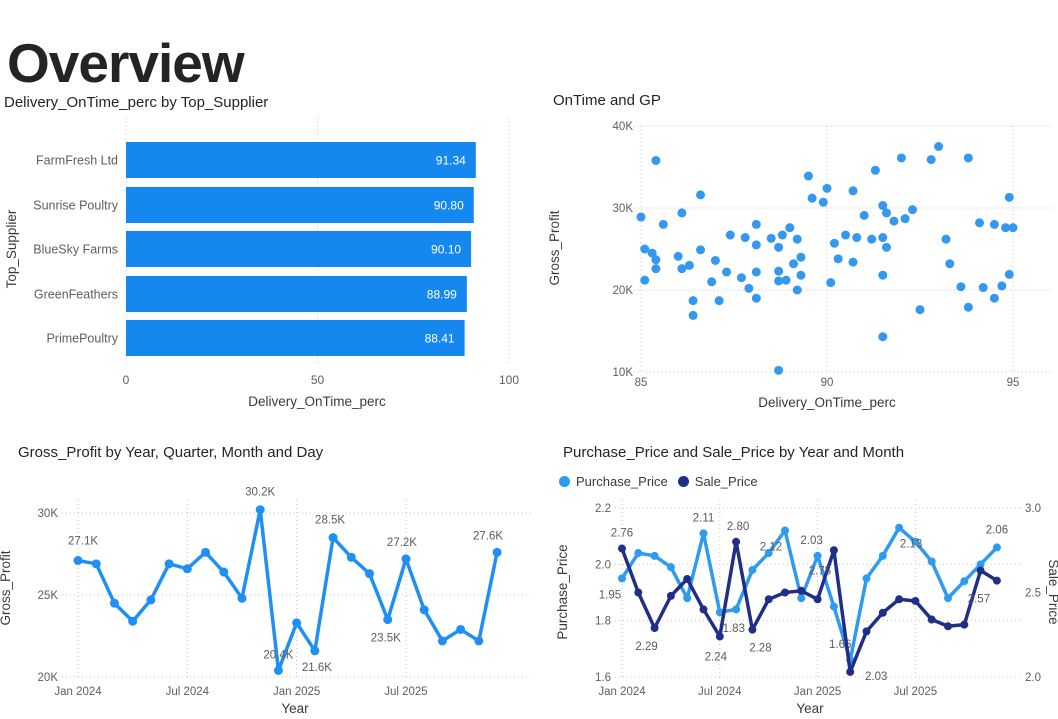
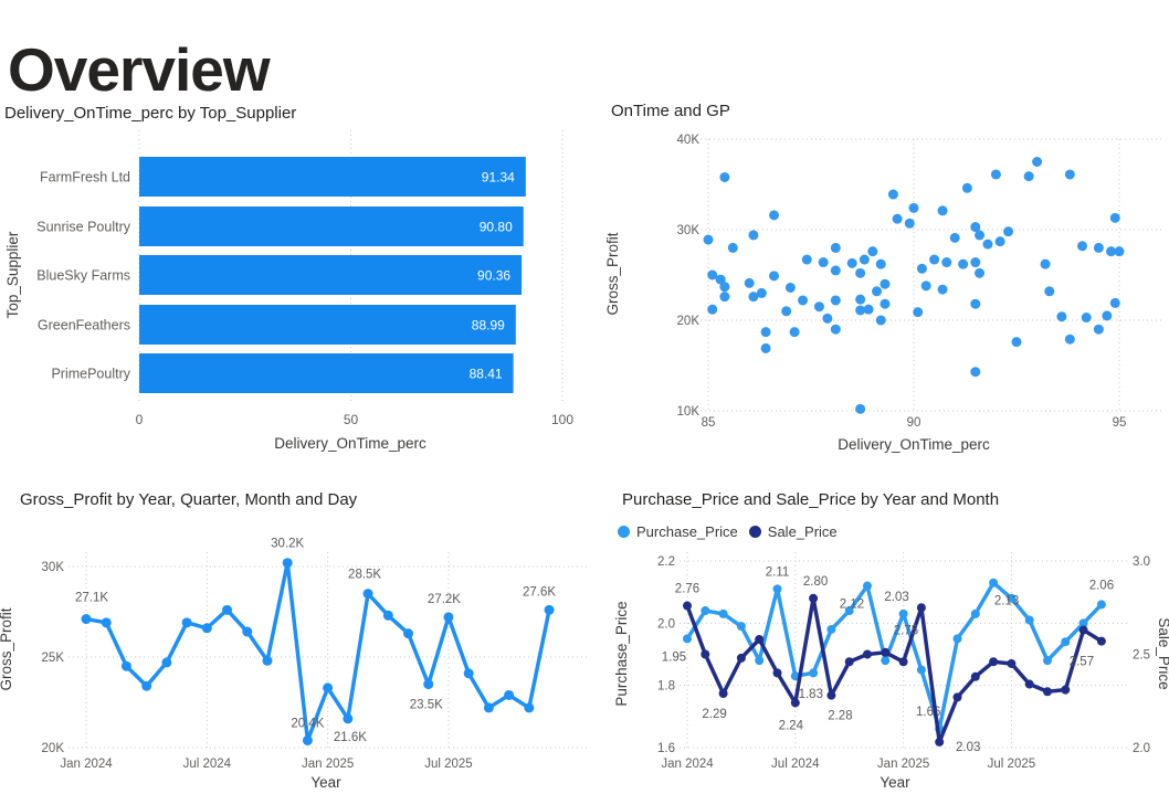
Delivery_OnTime_perc by Top_Supplier/BlueSky Farms: 90.10 -> 90.36
